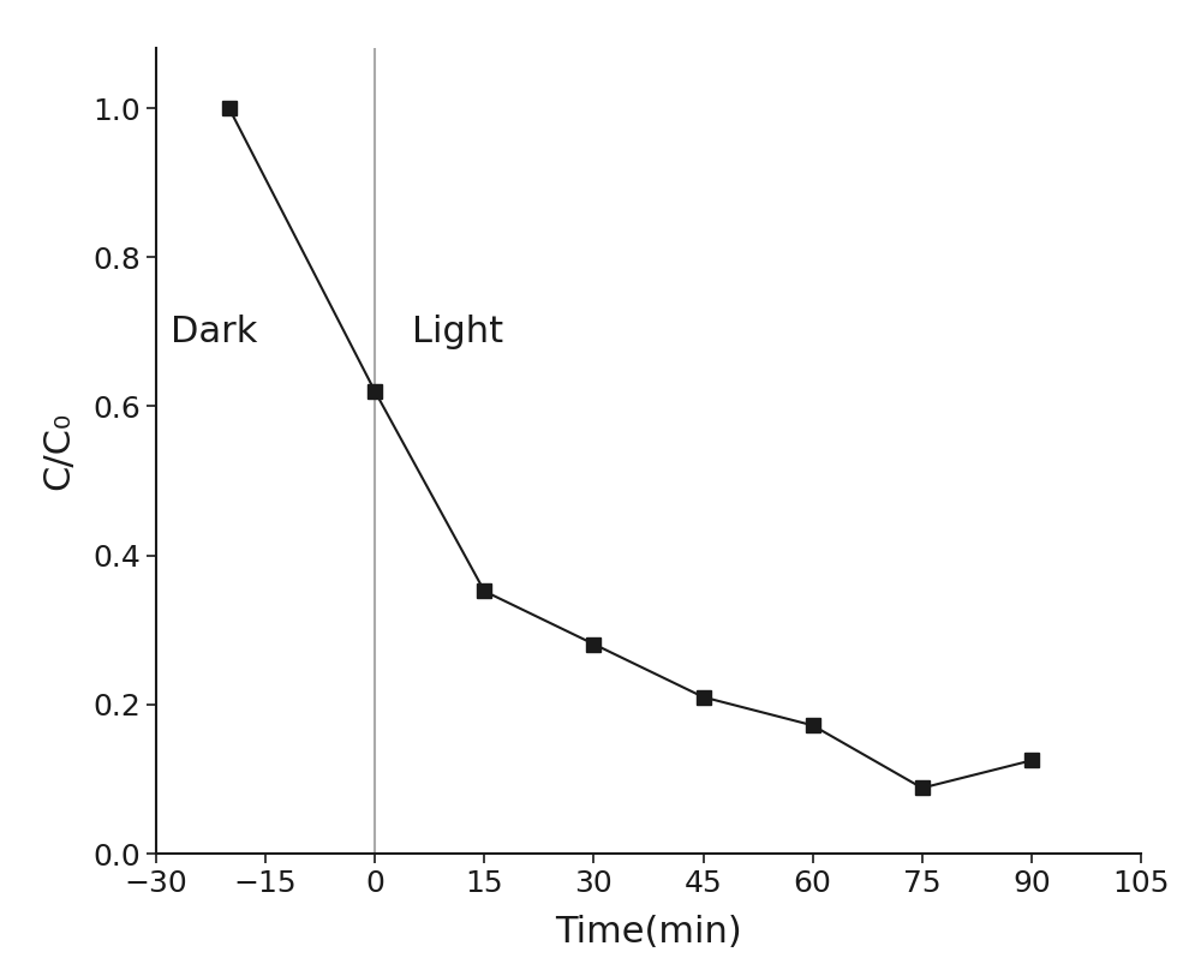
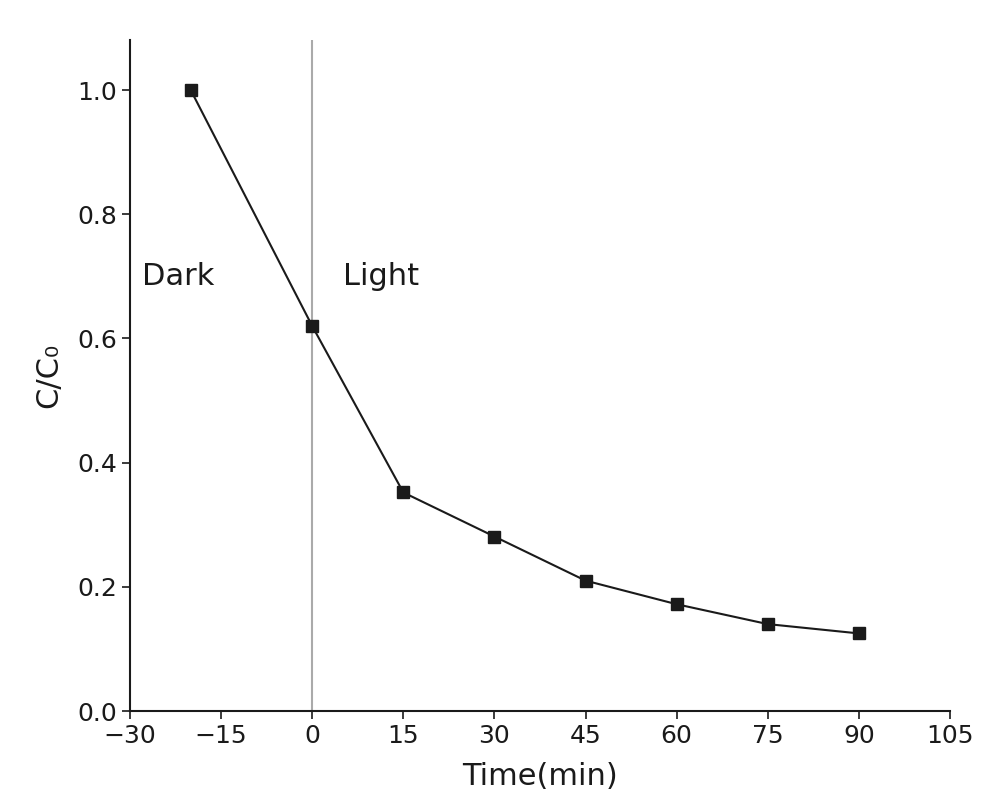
75: 0.088 -> 0.140
